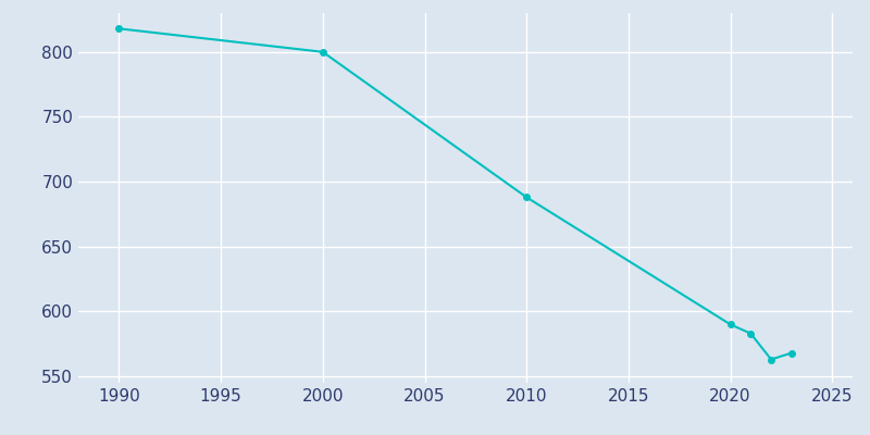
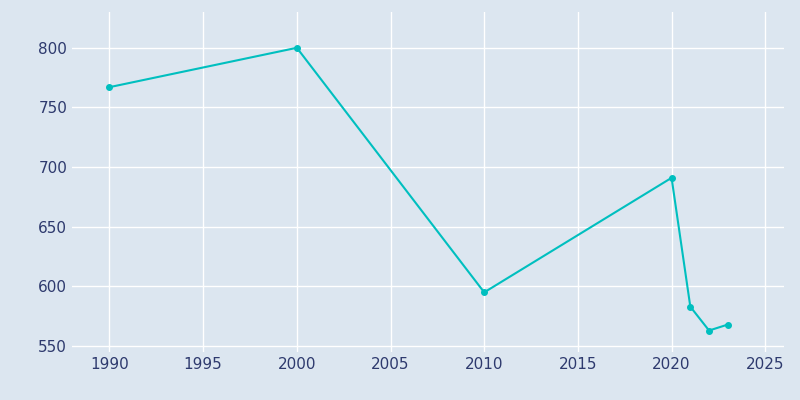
1990: 818 -> 767
2010: 688 -> 595
2020: 590 -> 691
